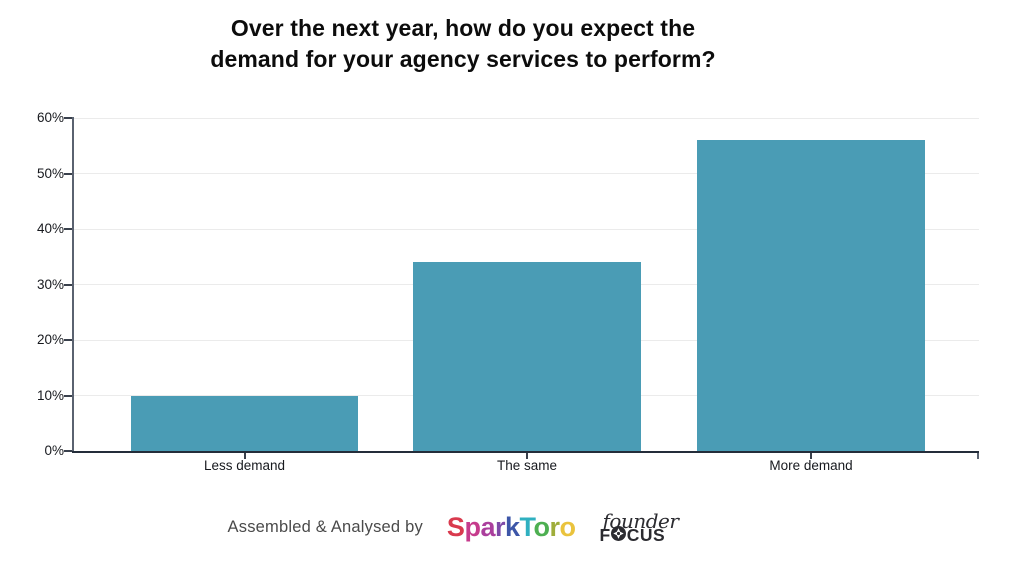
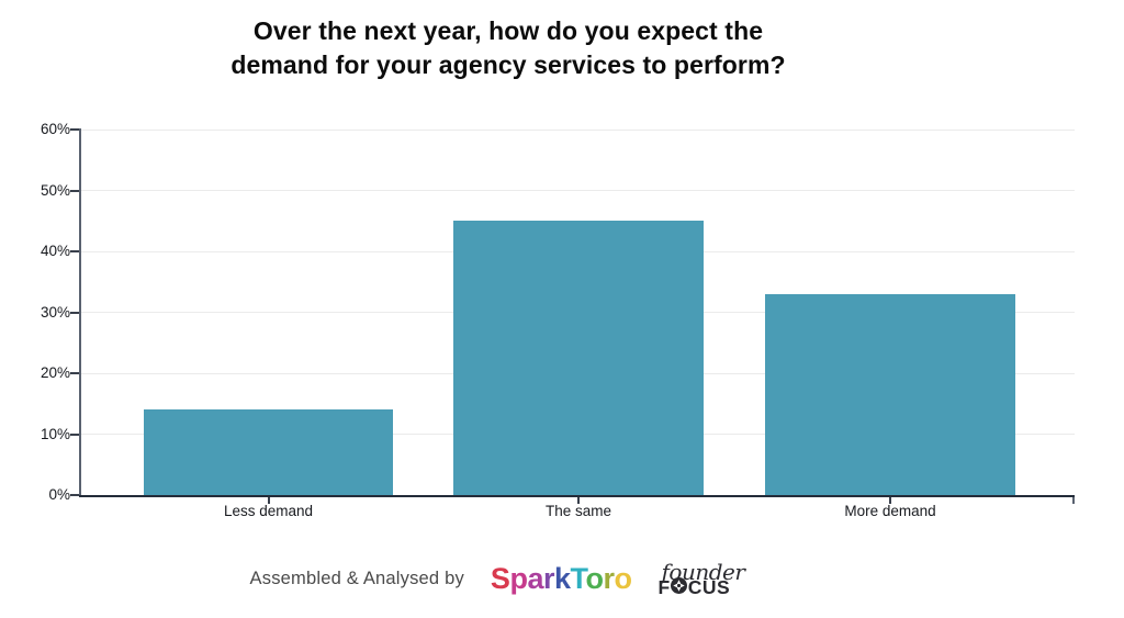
Less demand: 10% -> 14%
The same: 34% -> 45%
More demand: 56% -> 33%
